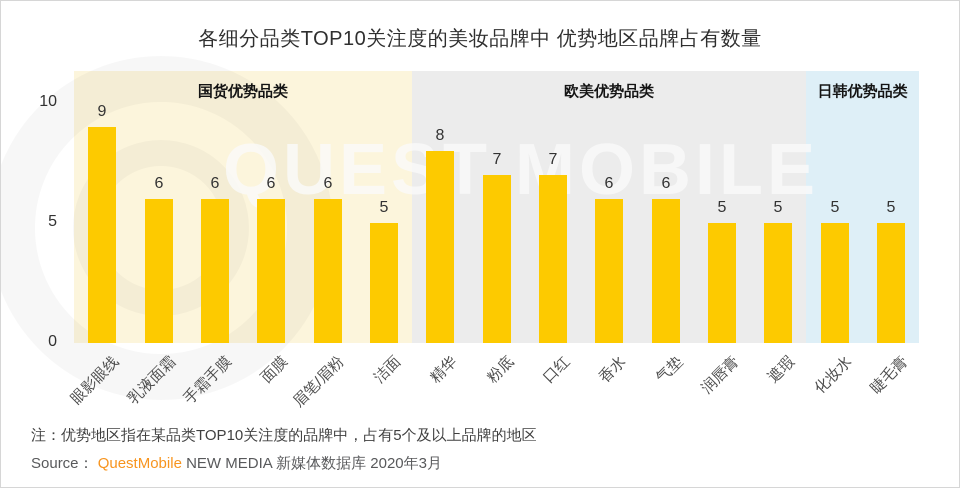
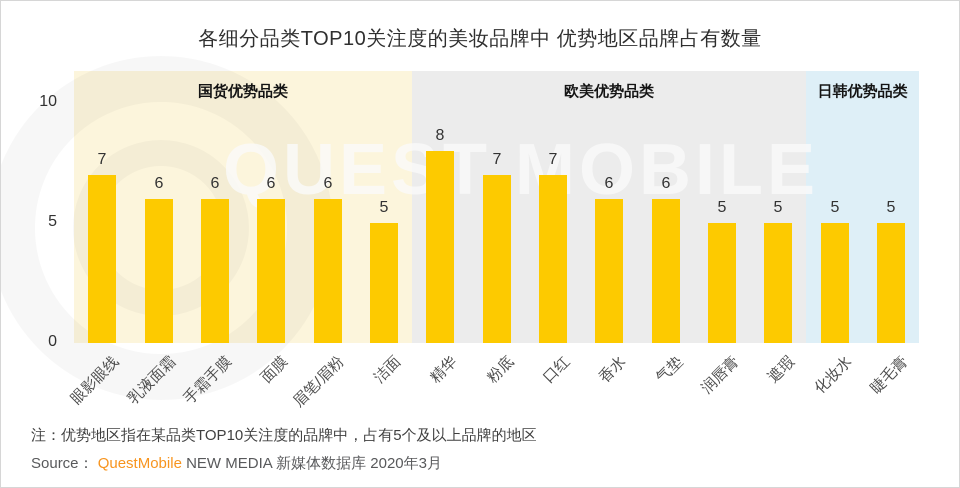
眼影眼线: 9 -> 7
